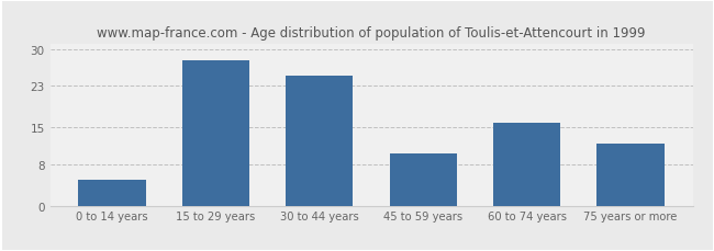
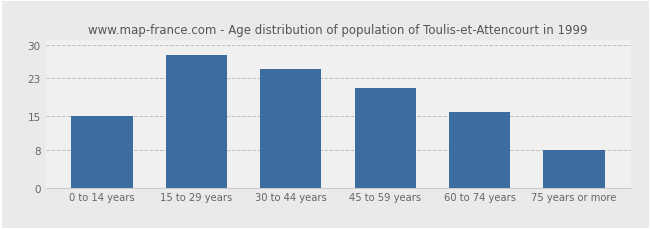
0 to 14 years: 5 -> 15
45 to 59 years: 10 -> 21
75 years or more: 12 -> 8
